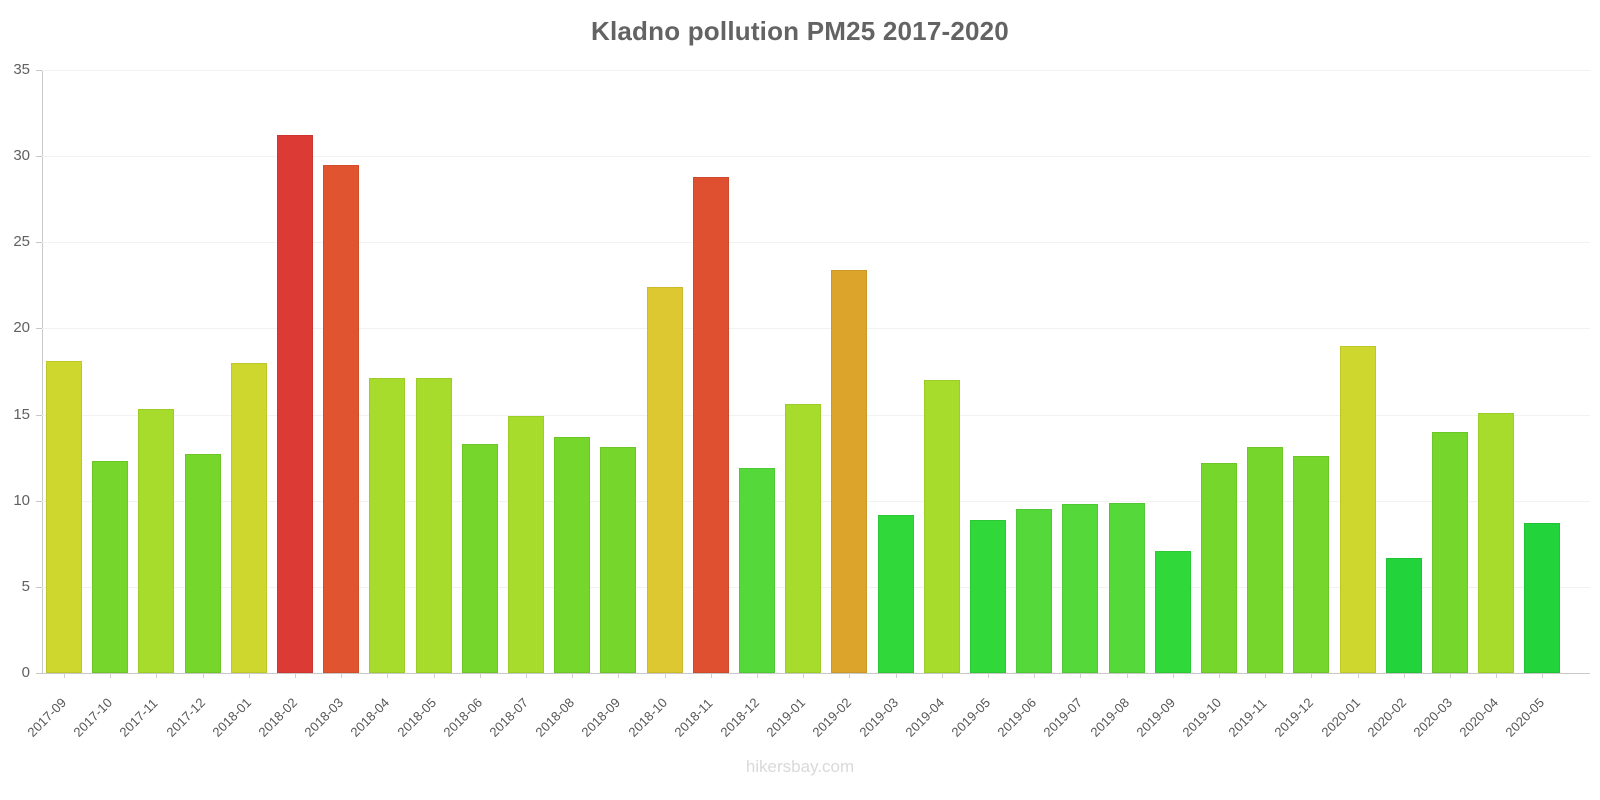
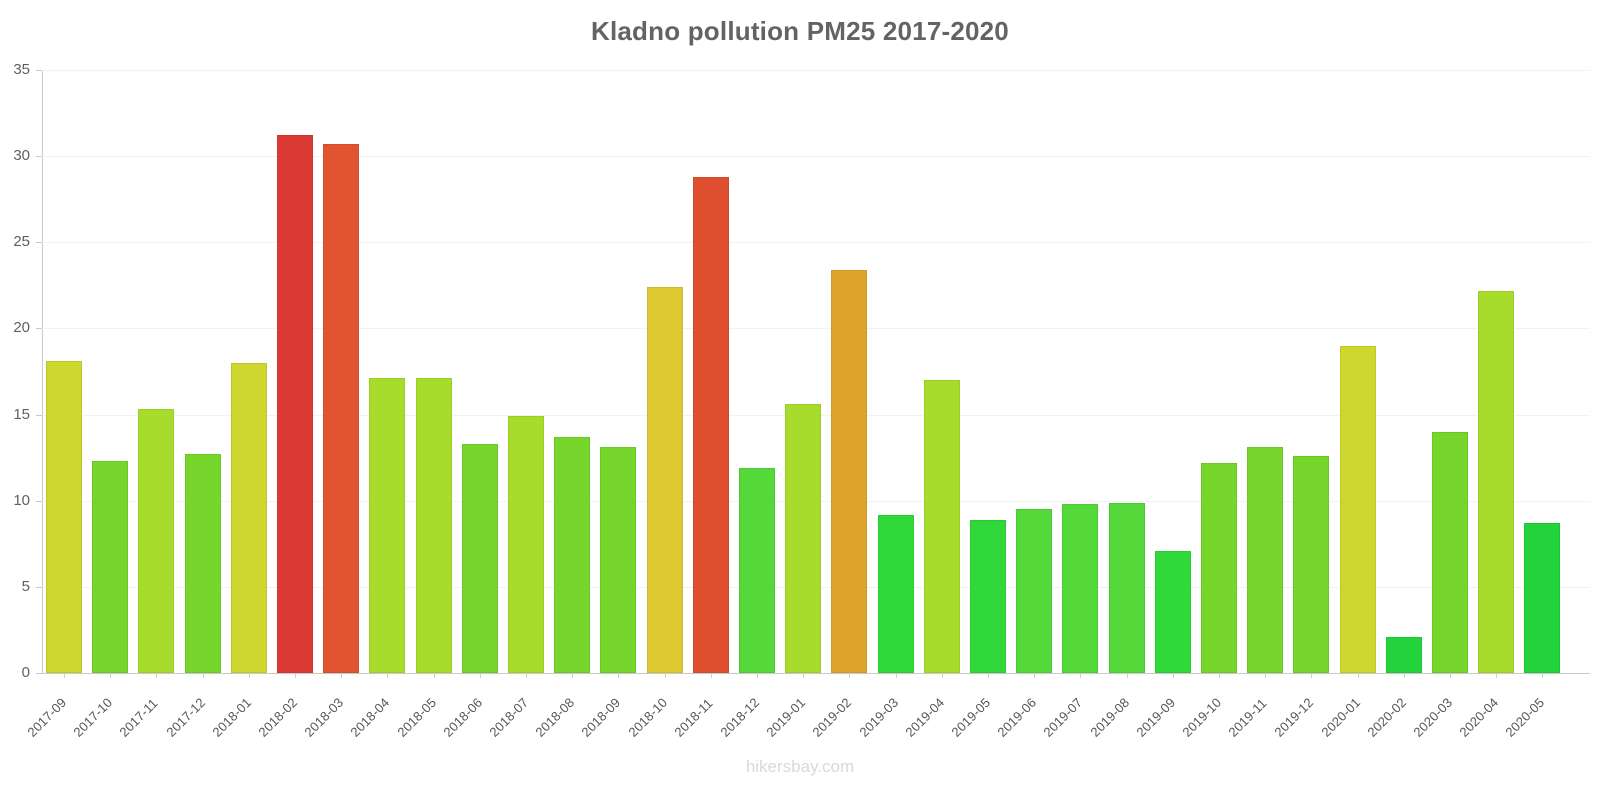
2018-03: 29.5 -> 30.7
2020-02: 6.7 -> 2.1
2020-04: 15.1 -> 22.2
